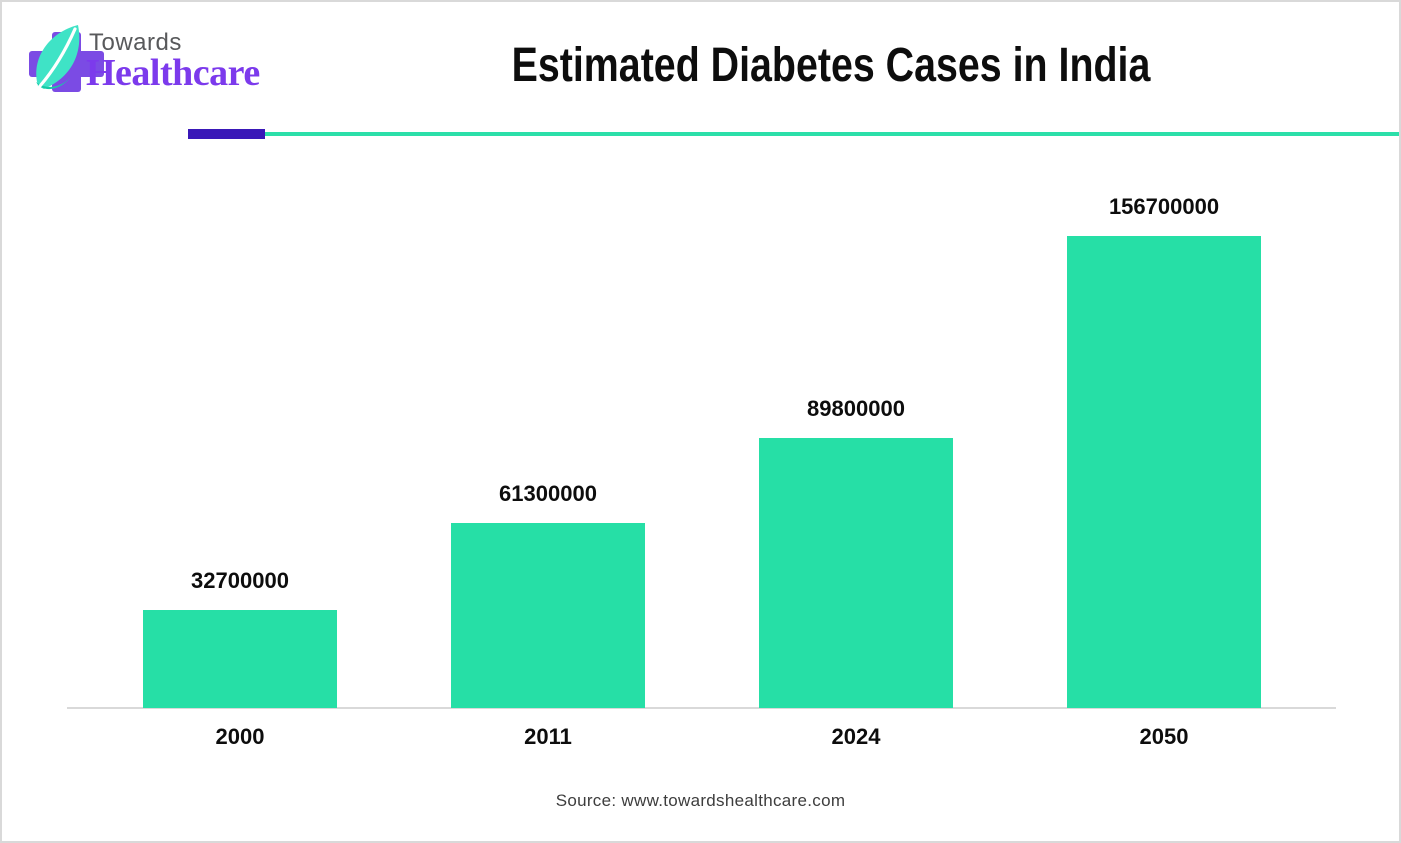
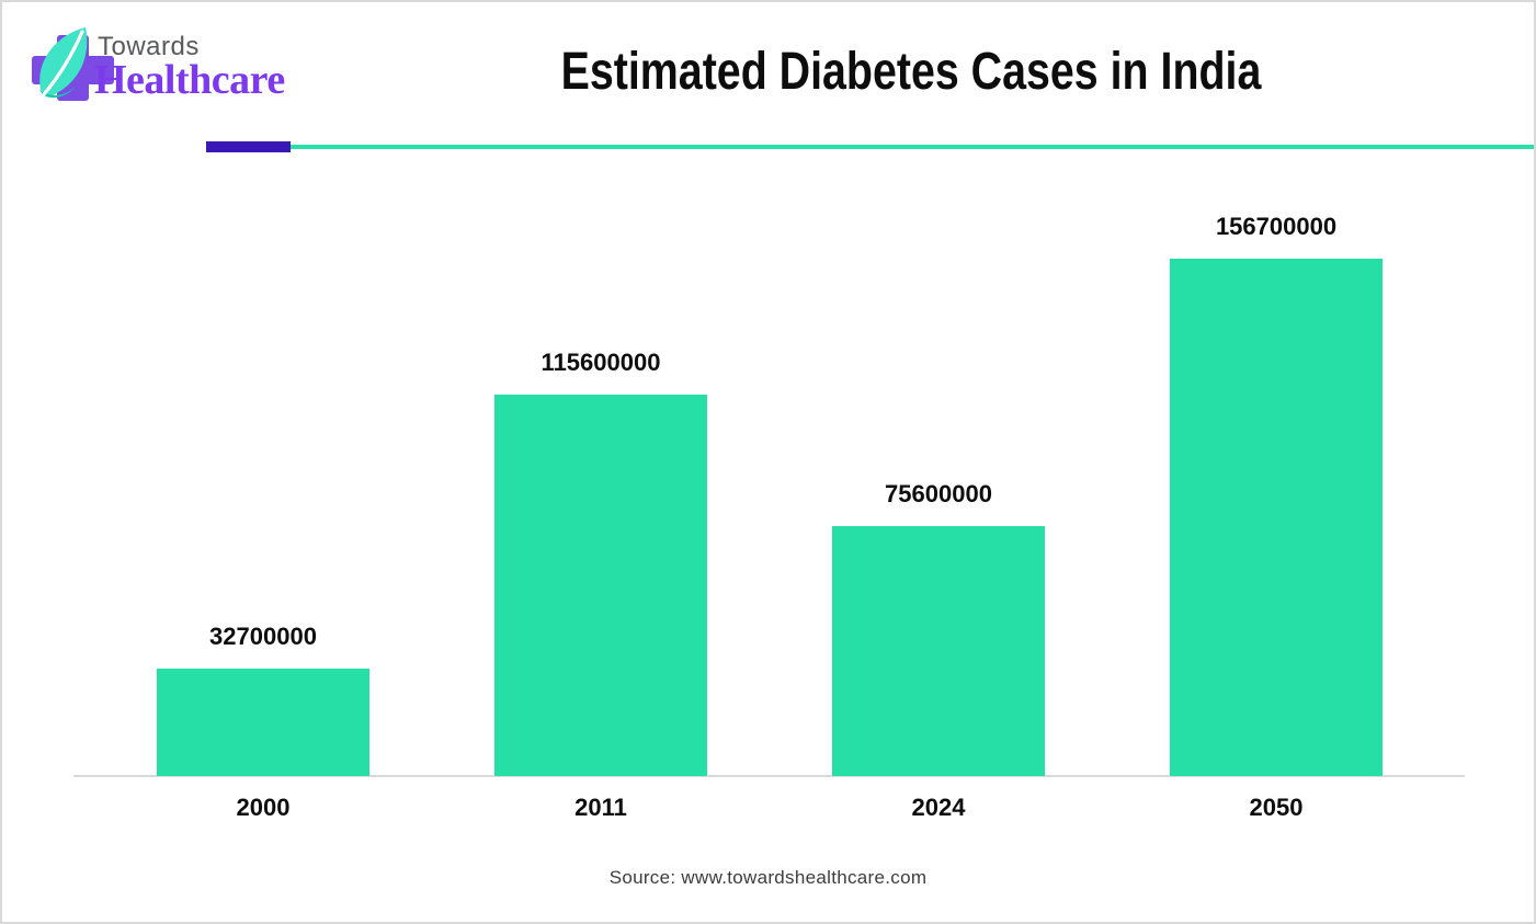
2011: 61300000 -> 115600000
2024: 89800000 -> 75600000
